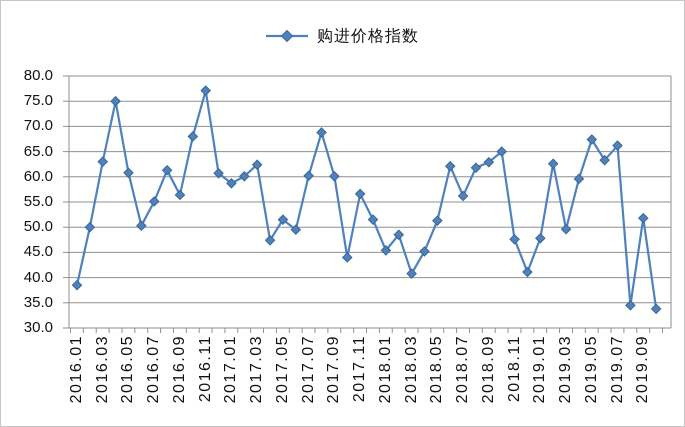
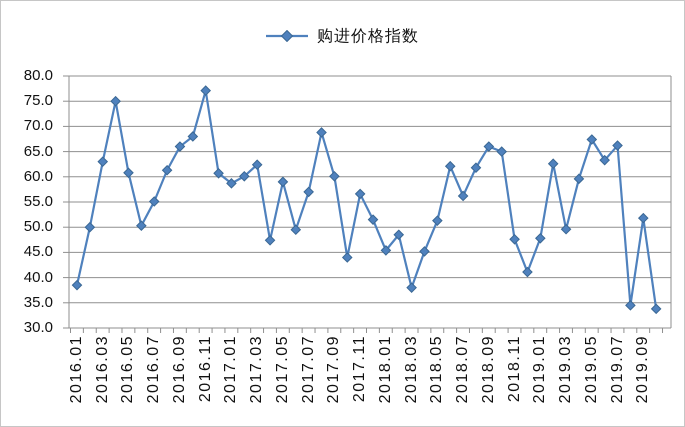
2016.09: 56 -> 66
2017.05: 52 -> 59
2017.07: 60 -> 57
2018.03: 41 -> 38
2018.09: 63 -> 66
